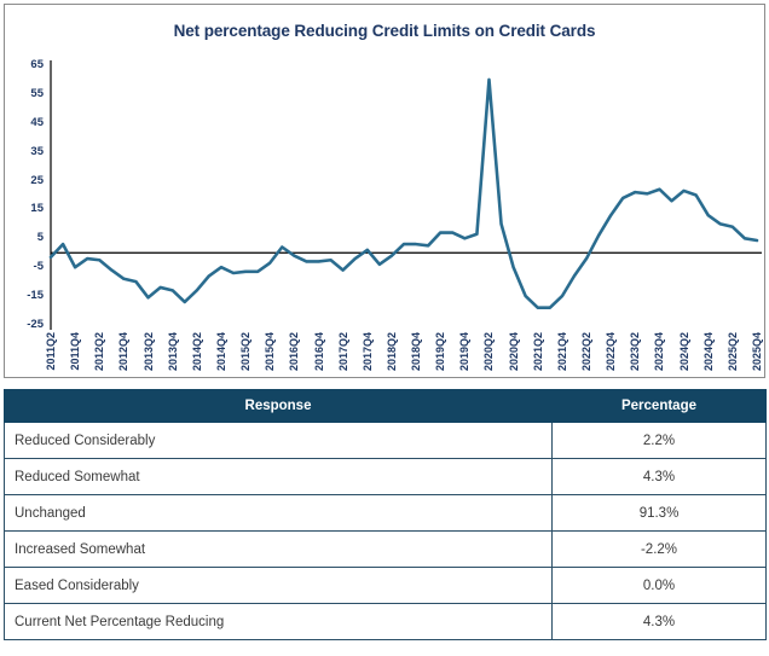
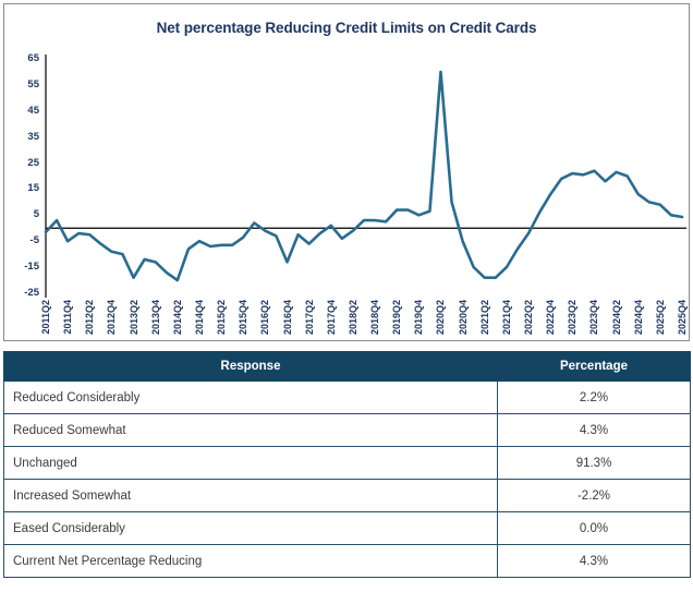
2013Q2: -16 -> -19
2014Q2: -13 -> -20
2016Q4: -3 -> -13
